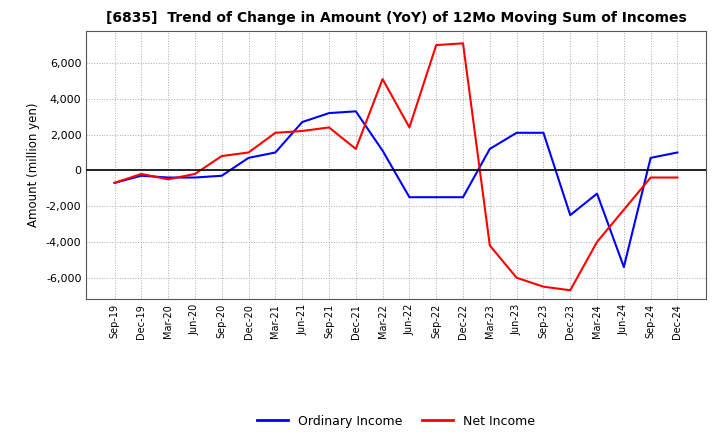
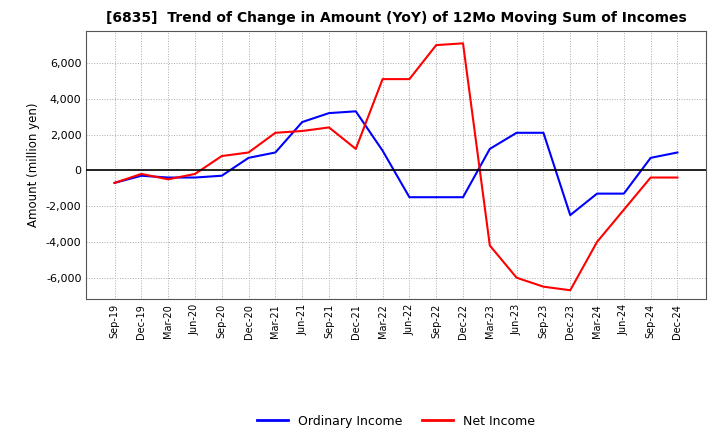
Net Income/Jun-22: 2,400 -> 5,100
Ordinary Income/Jun-24: -5,400 -> -1,300
